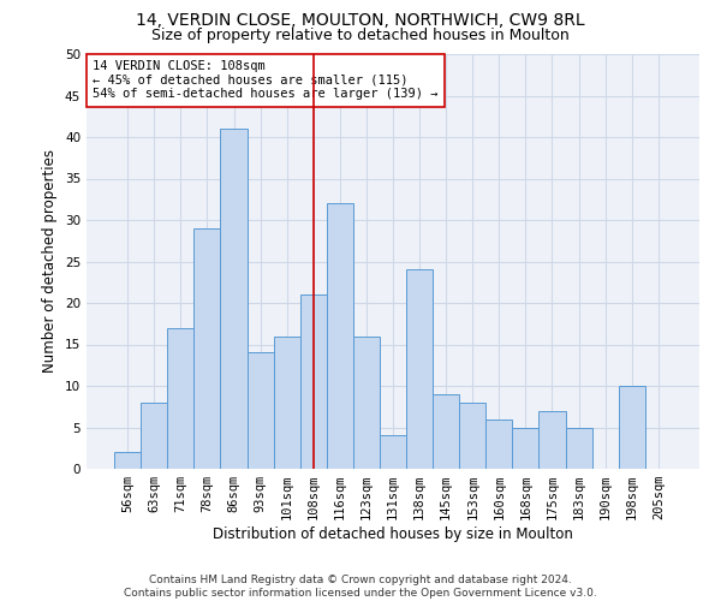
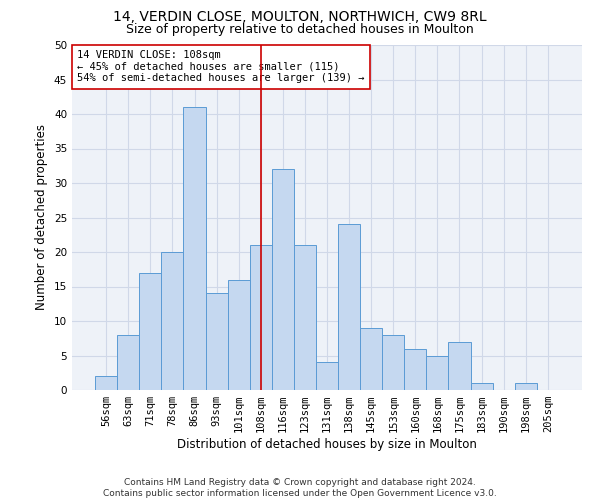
78sqm: 29 -> 20
123sqm: 16 -> 21
183sqm: 5 -> 1
198sqm: 10 -> 1
